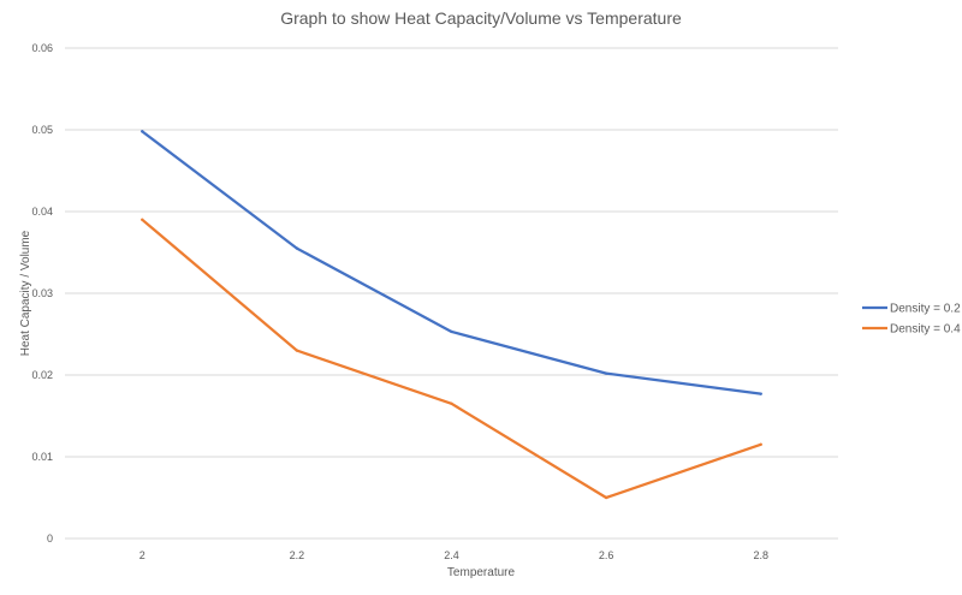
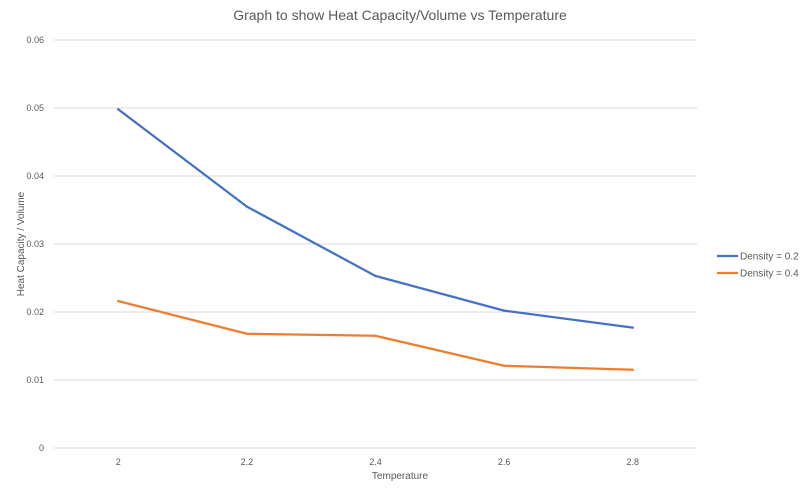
Density = 0.4/2: 0.039 -> 0.022
Density = 0.4/2.2: 0.023 -> 0.017
Density = 0.4/2.6: 0.005 -> 0.012
